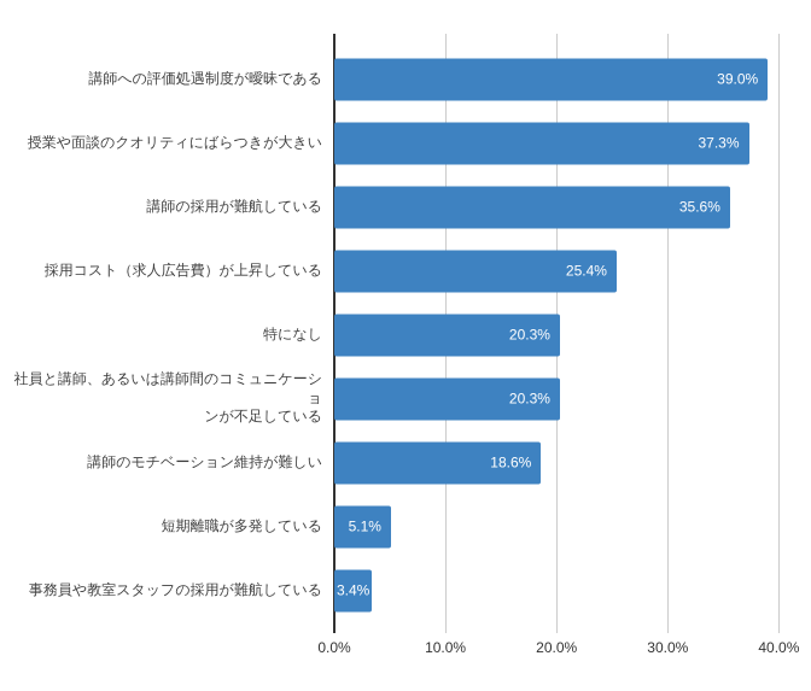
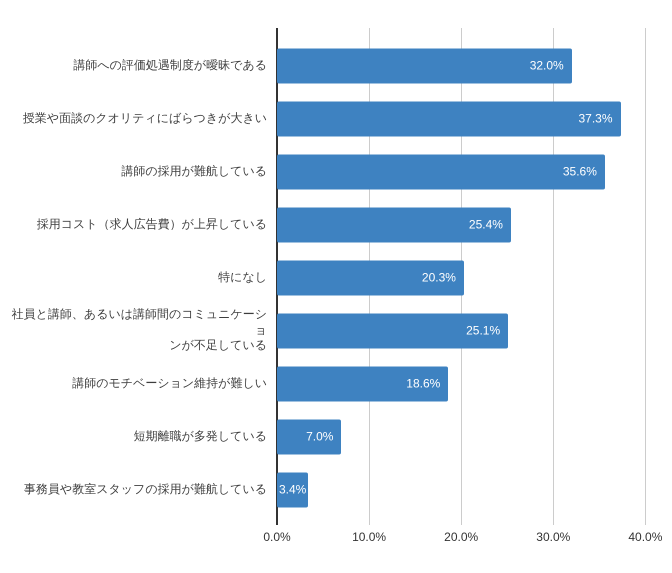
講師への評価処遇制度が曖昧である: 39.0% -> 32.0%
社員と講師、あるいは講師間のコミュニケーショ ンが不足している: 20.3% -> 25.1%
短期離職が多発している: 5.1% -> 7.0%
